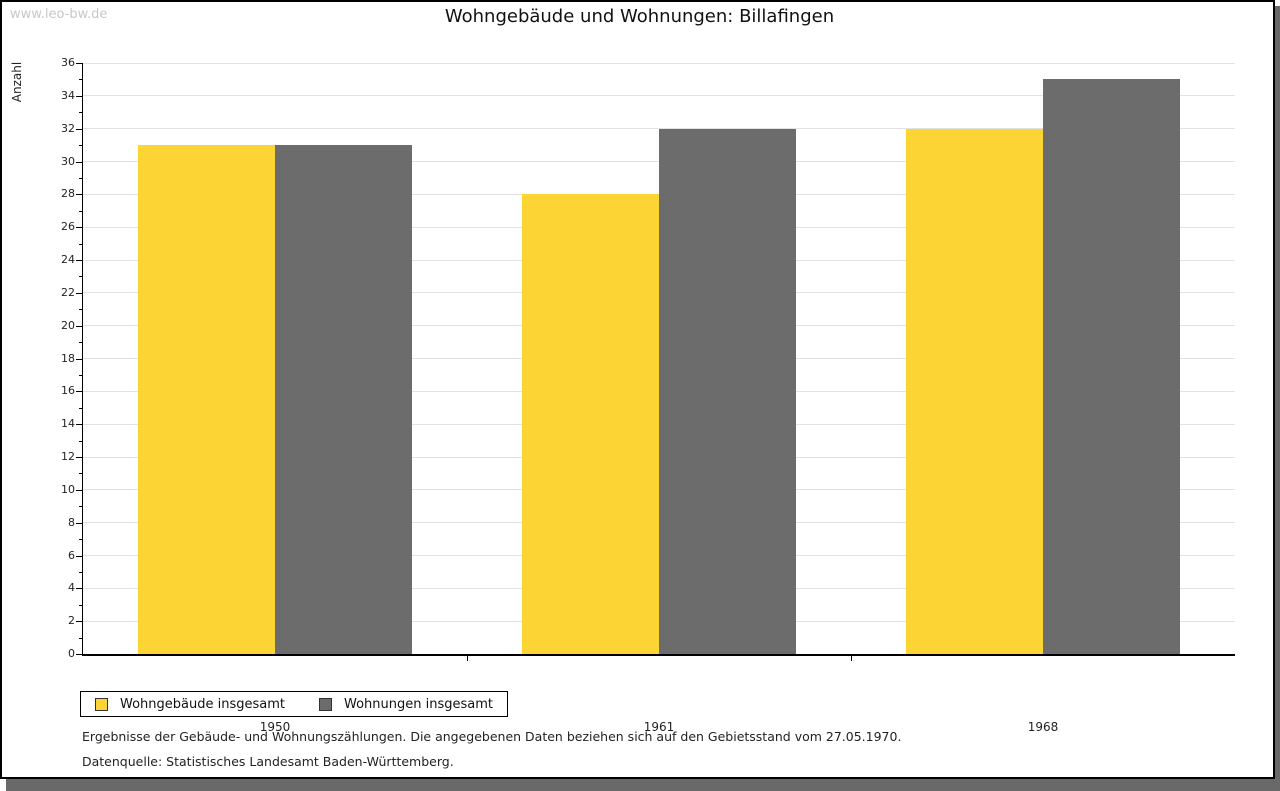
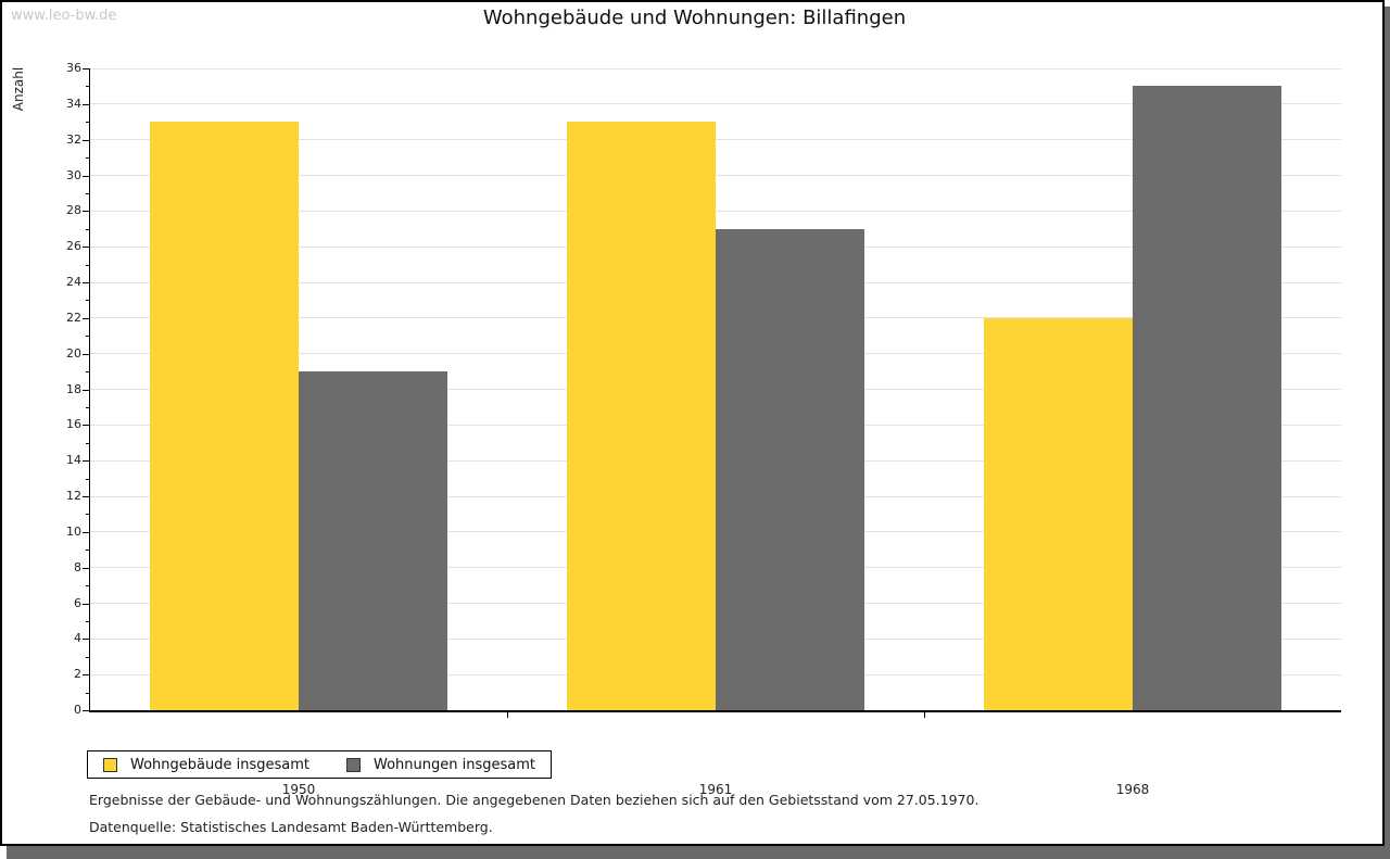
Wohngebäude insgesamt/1950: 31 -> 33
Wohnungen insgesamt/1950: 31 -> 19
Wohngebäude insgesamt/1961: 28 -> 33
Wohnungen insgesamt/1961: 32 -> 27
Wohngebäude insgesamt/1968: 32 -> 22
